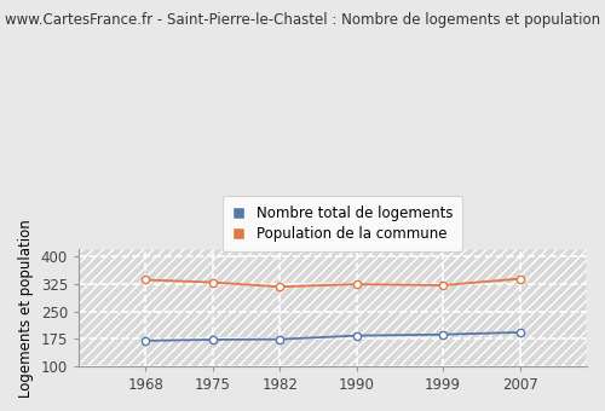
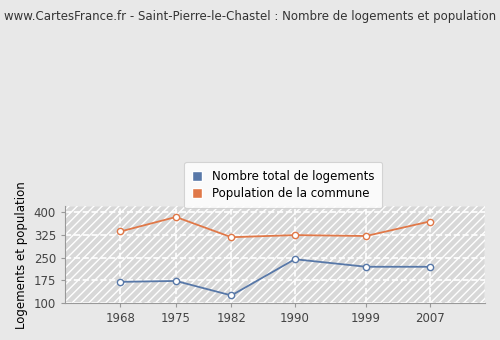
Population de la commune/1975: 330 -> 385
Nombre total de logements/1982: 174 -> 125
Nombre total de logements/1990: 184 -> 245
Nombre total de logements/1999: 187 -> 220
Nombre total de logements/2007: 193 -> 220
Population de la commune/2007: 340 -> 370
